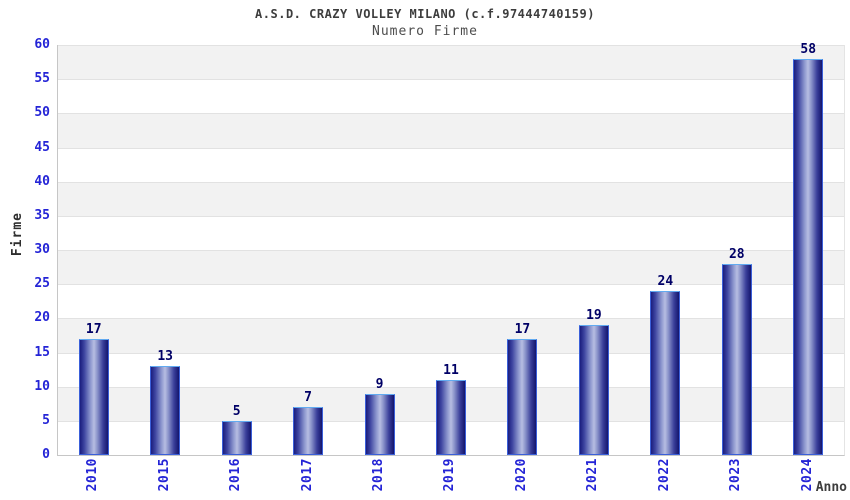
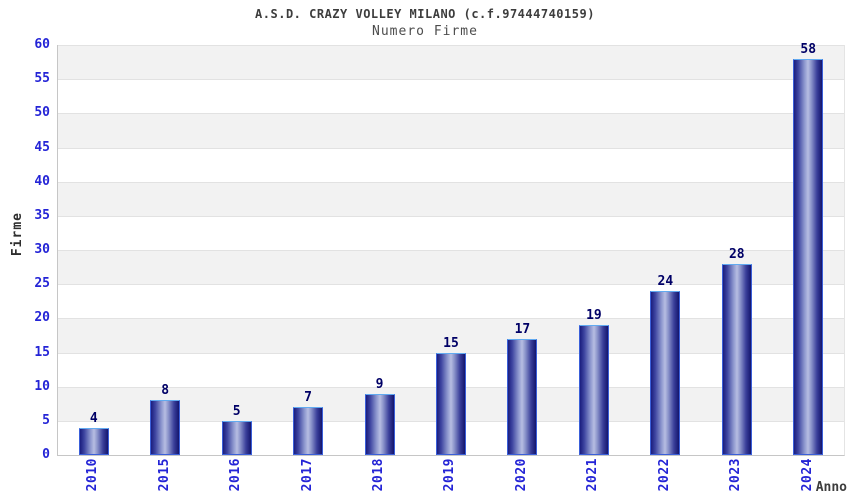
2010: 17 -> 4
2015: 13 -> 8
2019: 11 -> 15
